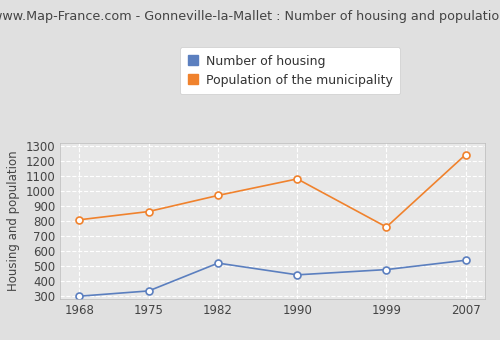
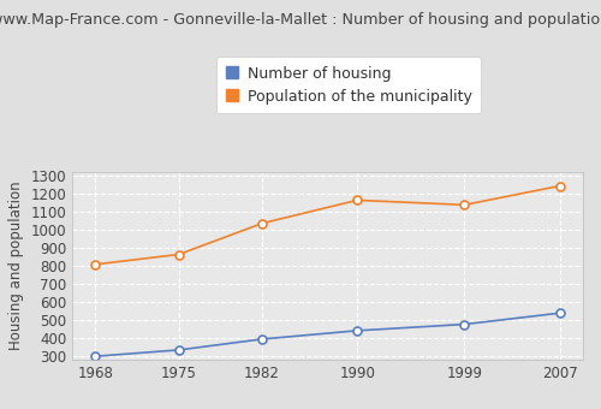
Number of housing/1982: 520 -> 400
Population of the municipality/1982: 970 -> 1040
Population of the municipality/1990: 1080 -> 1160
Population of the municipality/1999: 760 -> 1140
